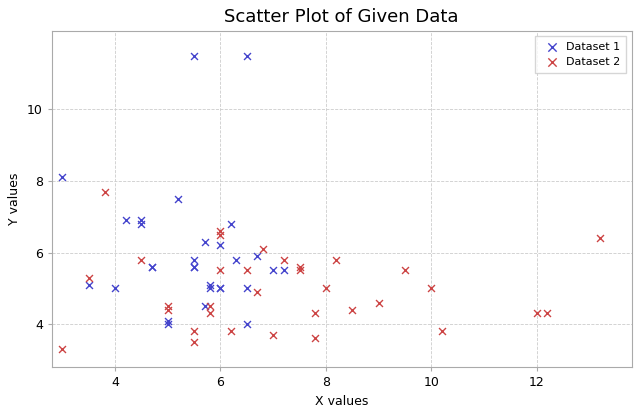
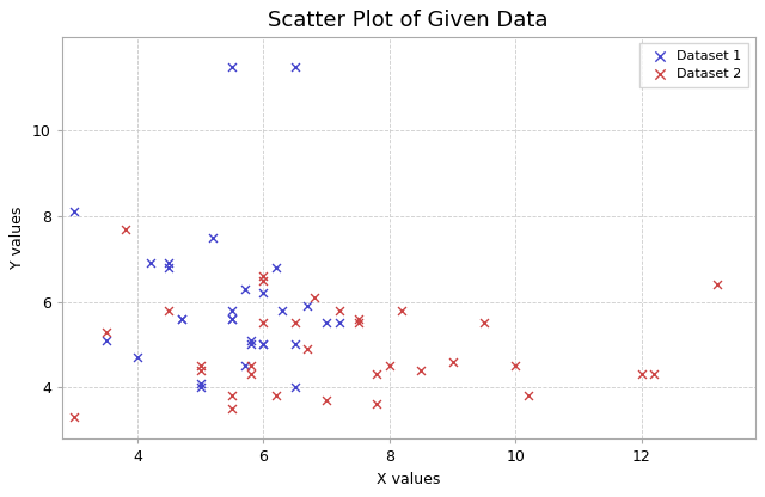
Dataset 1/4: 5.0 -> 4.7
Dataset 2/8: 5.0 -> 4.5
Dataset 2/10: 5.0 -> 4.5
